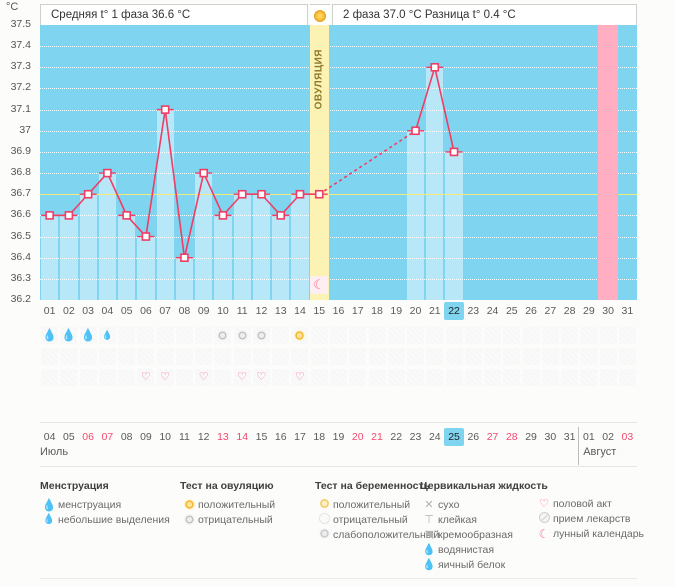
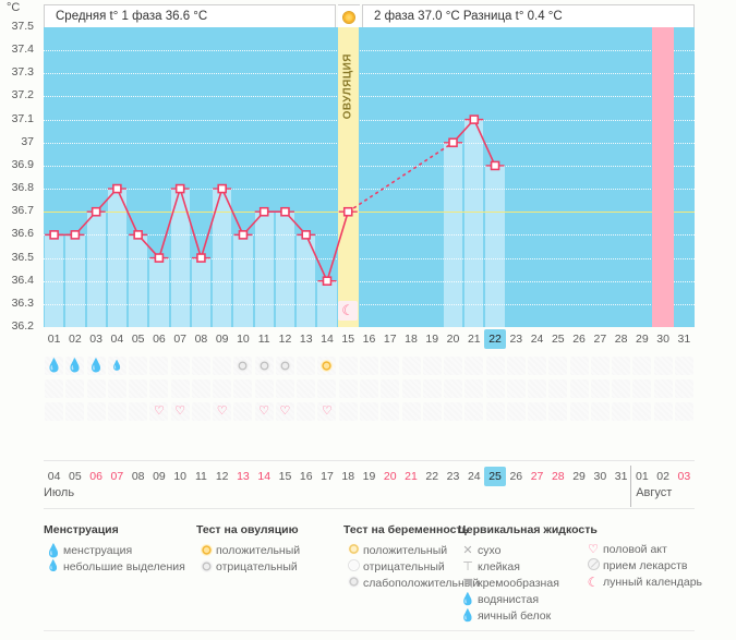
07: 37.1 -> 36.8
08: 36.4 -> 36.5
14: 36.7 -> 36.4
21: 37.3 -> 37.1
